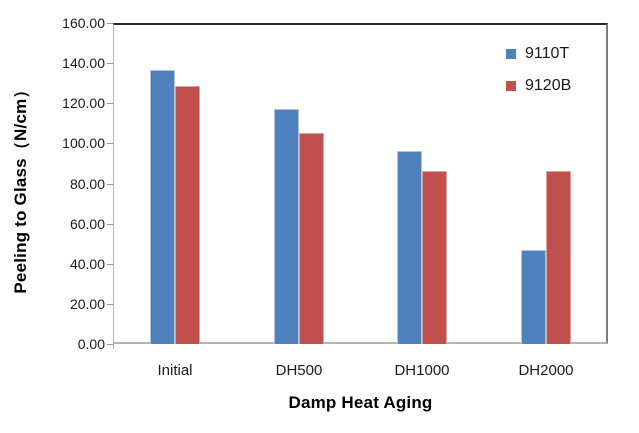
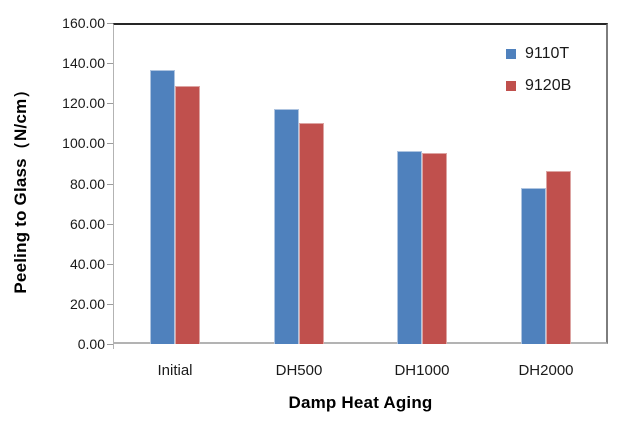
9120B/DH500: 105 -> 110
9120B/DH1000: 86 -> 95
9110T/DH2000: 47 -> 78
